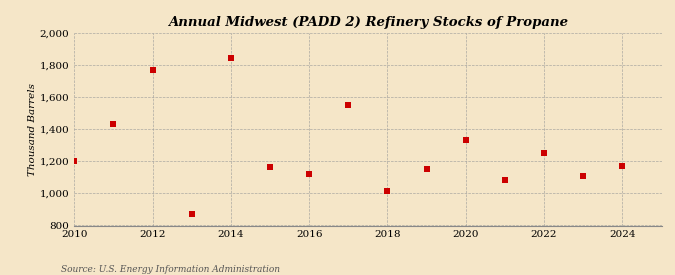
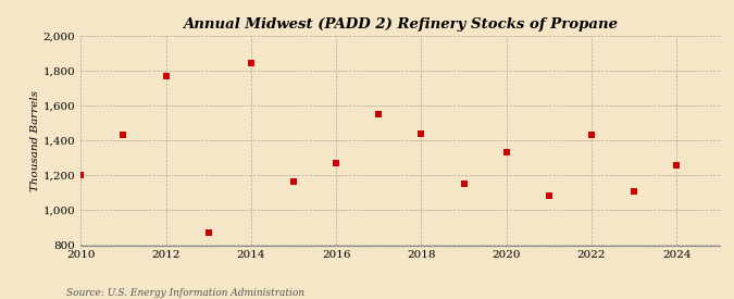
2016: 1,120 -> 1,270
2018: 1,020 -> 1,440
2022: 1,250 -> 1,430
2024: 1,170 -> 1,260
